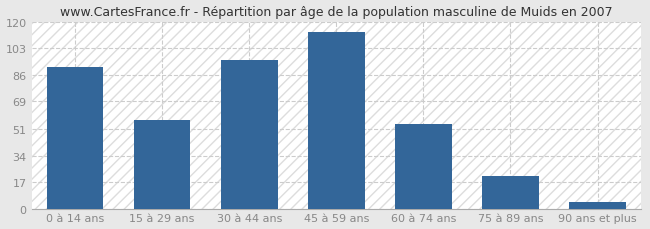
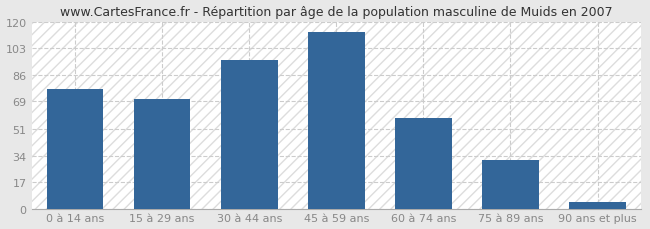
0 à 14 ans: 91 -> 77
15 à 29 ans: 57 -> 70
60 à 74 ans: 54 -> 58
75 à 89 ans: 21 -> 31
